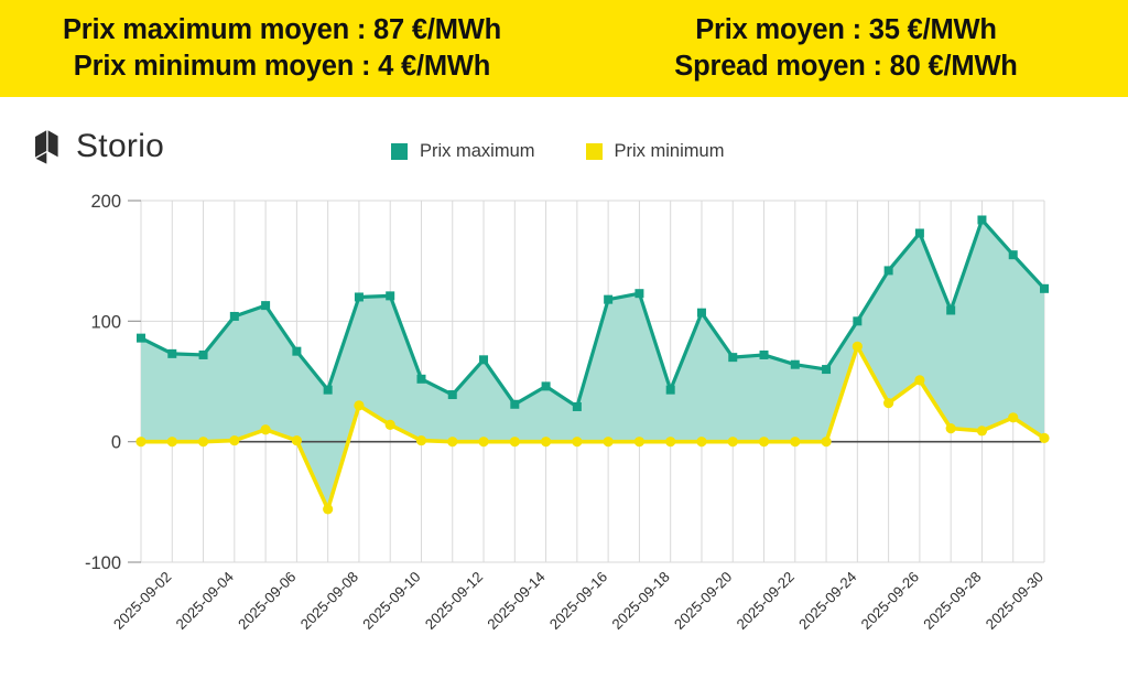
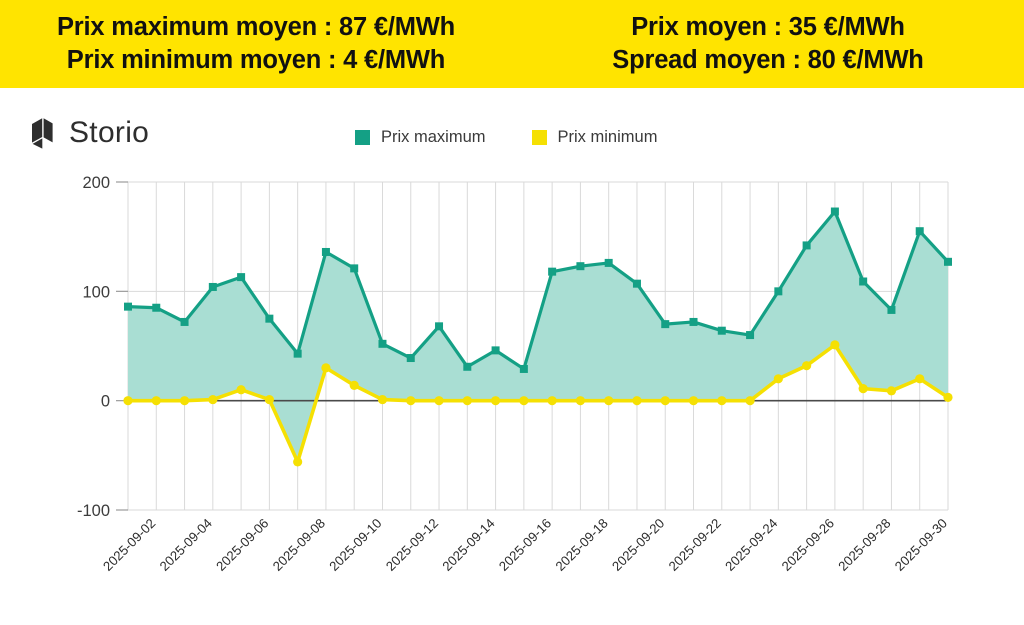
Prix maximum/2025-09-02: 73 -> 85
Prix maximum/2025-09-08: 120 -> 136
Prix maximum/2025-09-18: 43 -> 126
Prix minimum/2025-09-24: 79 -> 20
Prix maximum/2025-09-28: 184 -> 83
